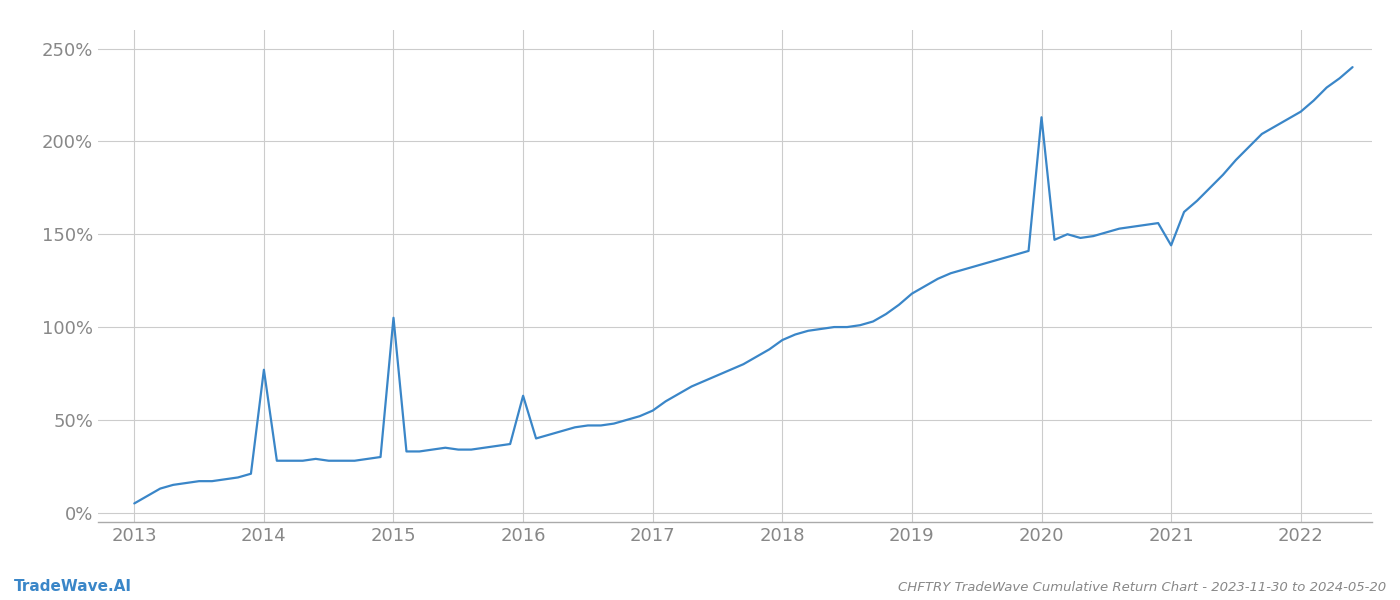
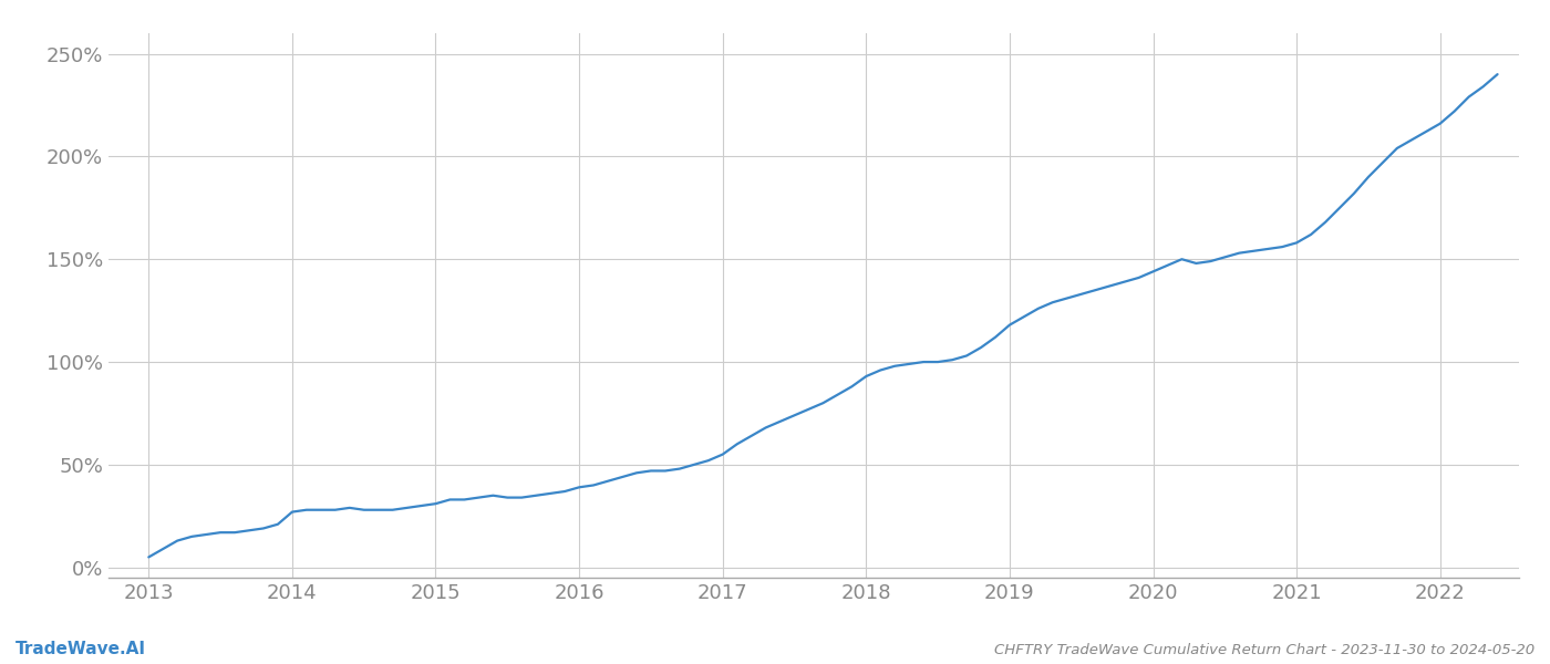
2014: 77% -> 27%
2015: 105% -> 31%
2016: 63% -> 39%
2020: 213% -> 144%
2021: 144% -> 158%
